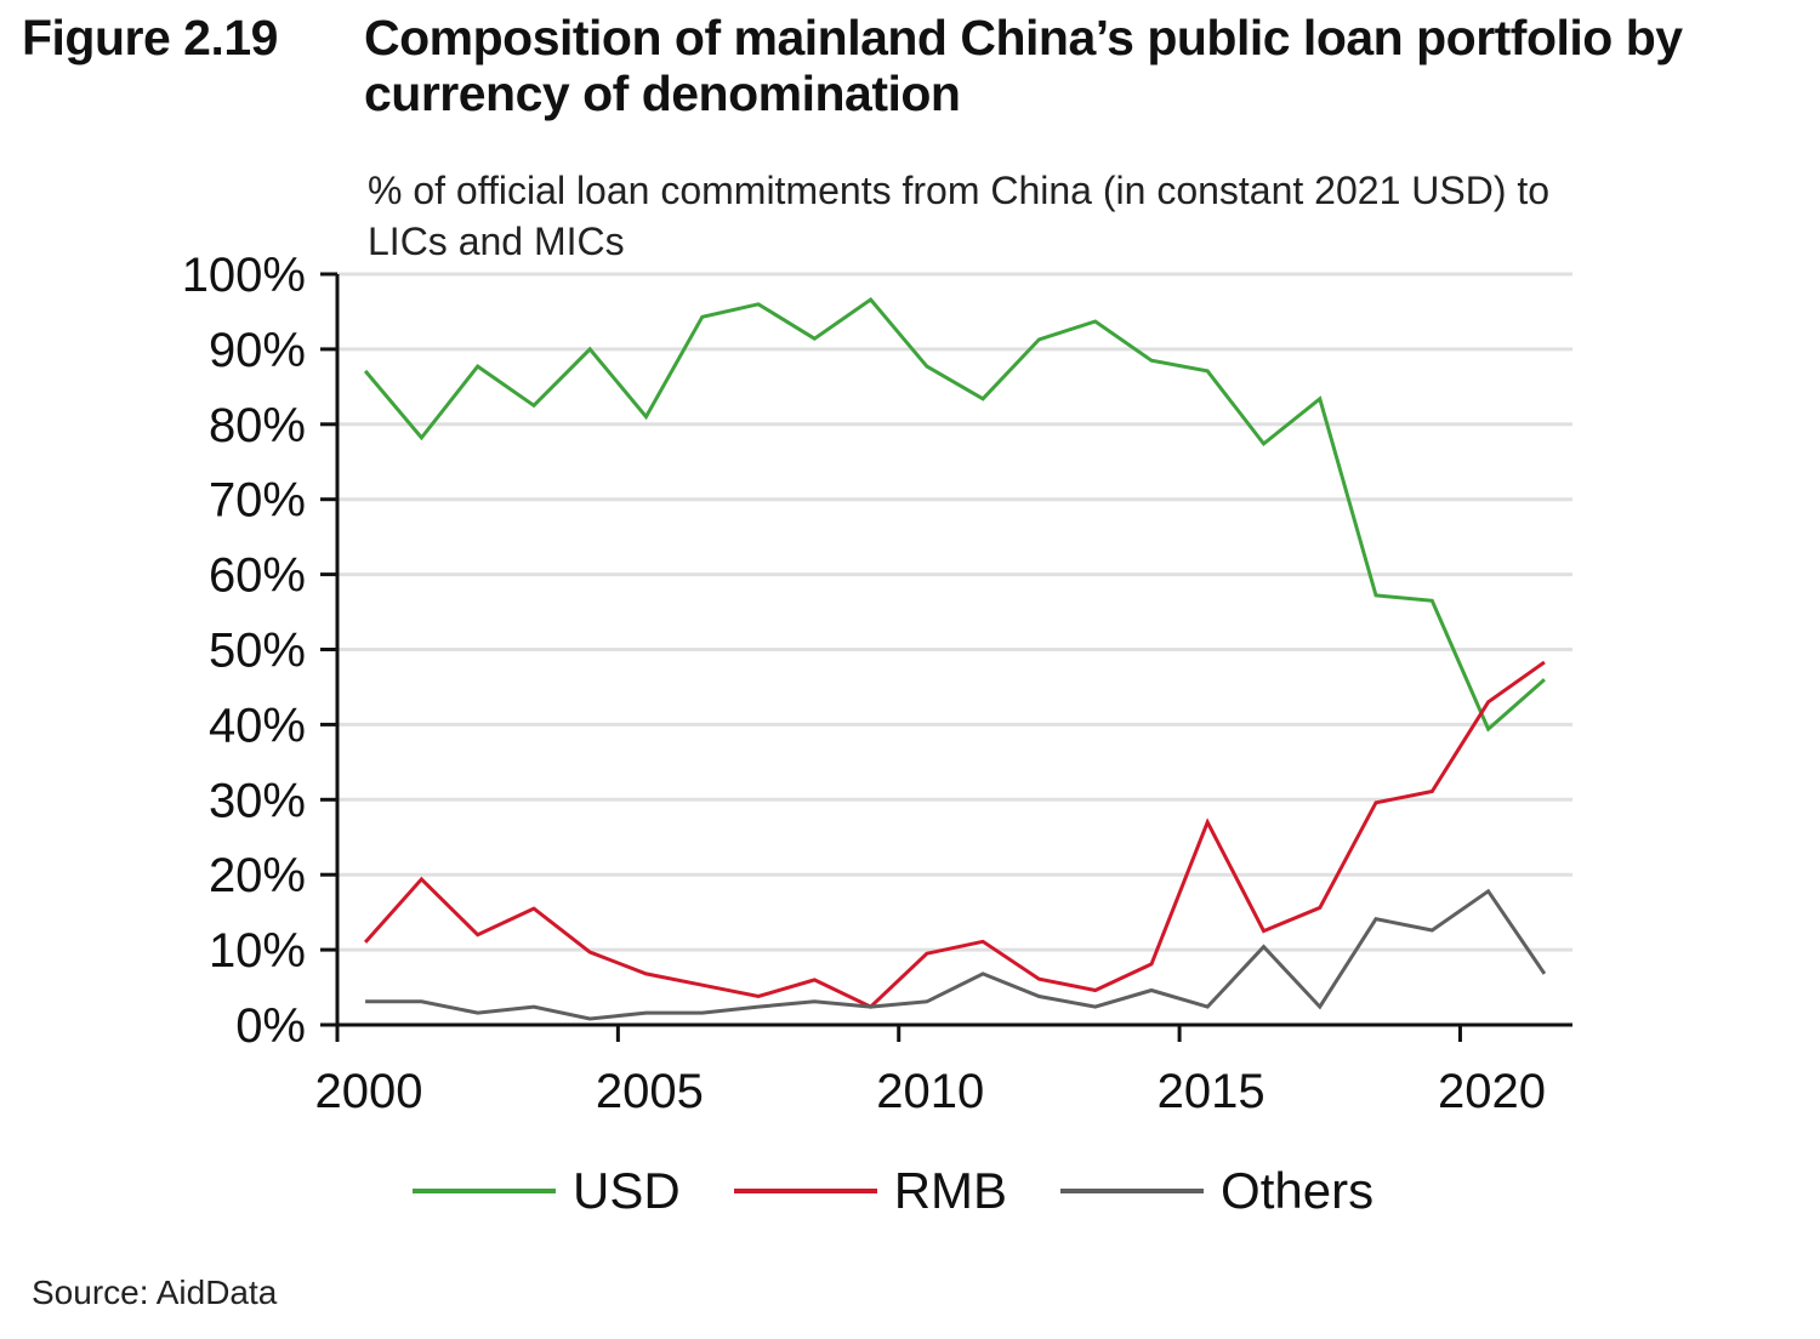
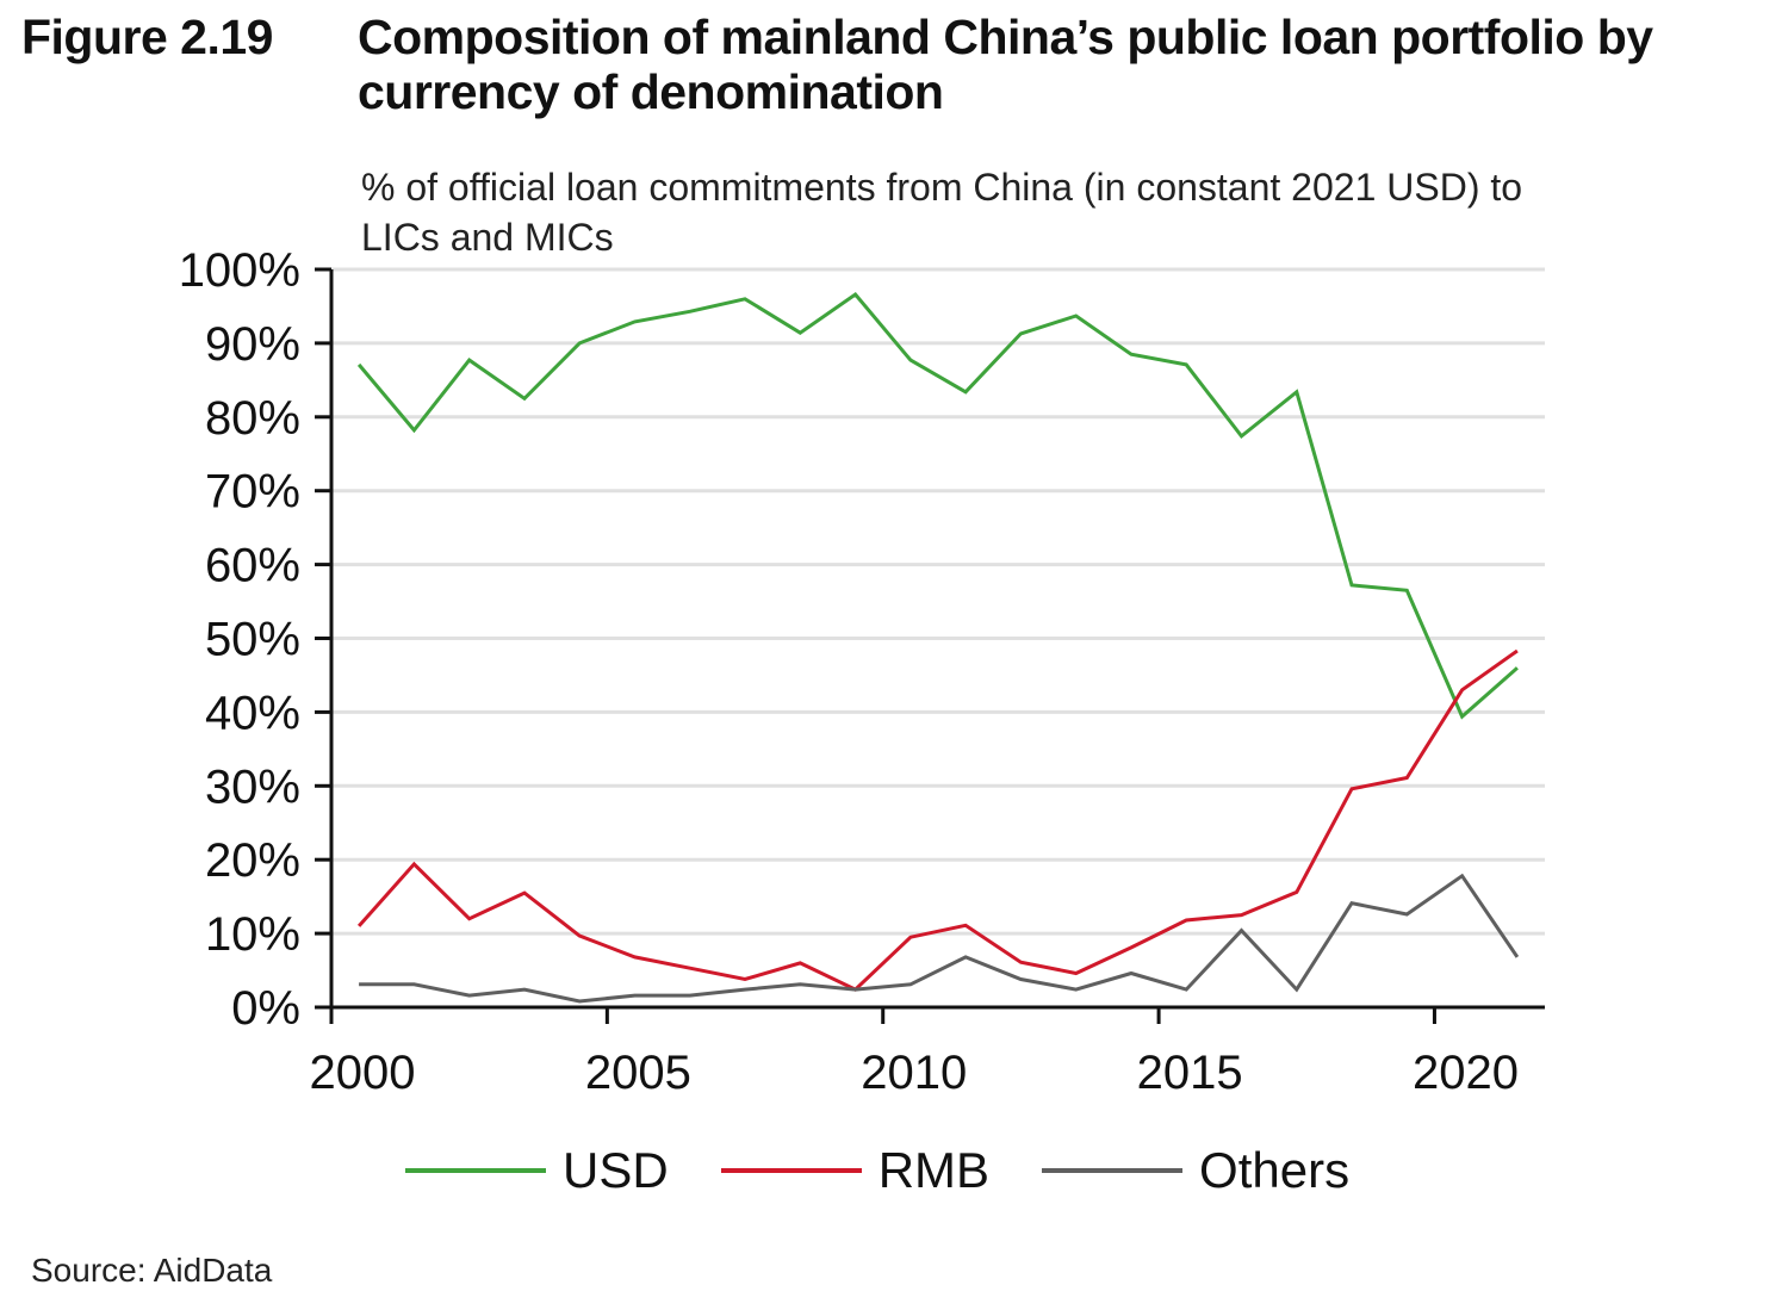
USD/2005: 81% -> 93%
RMB/2015: 27% -> 12%
